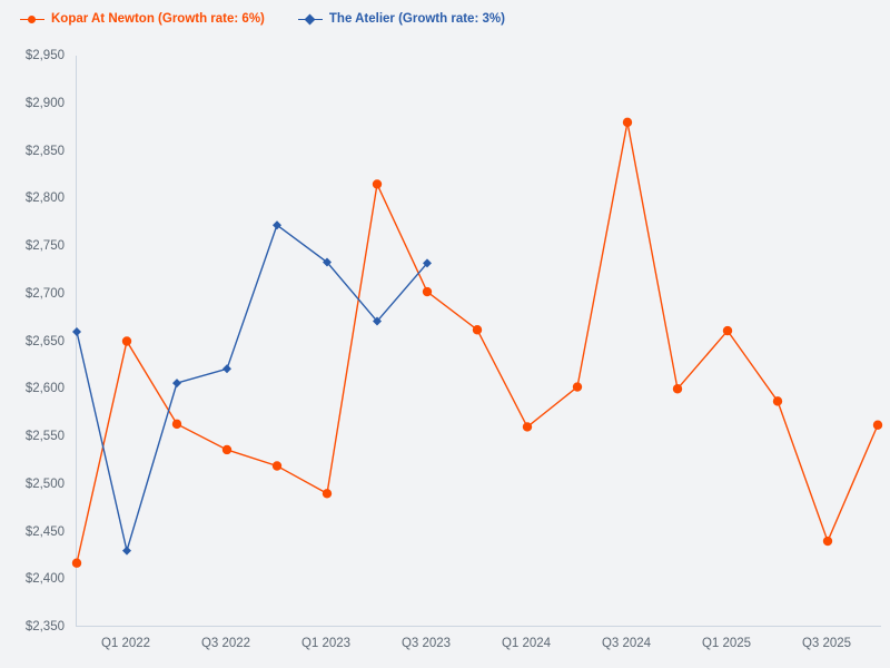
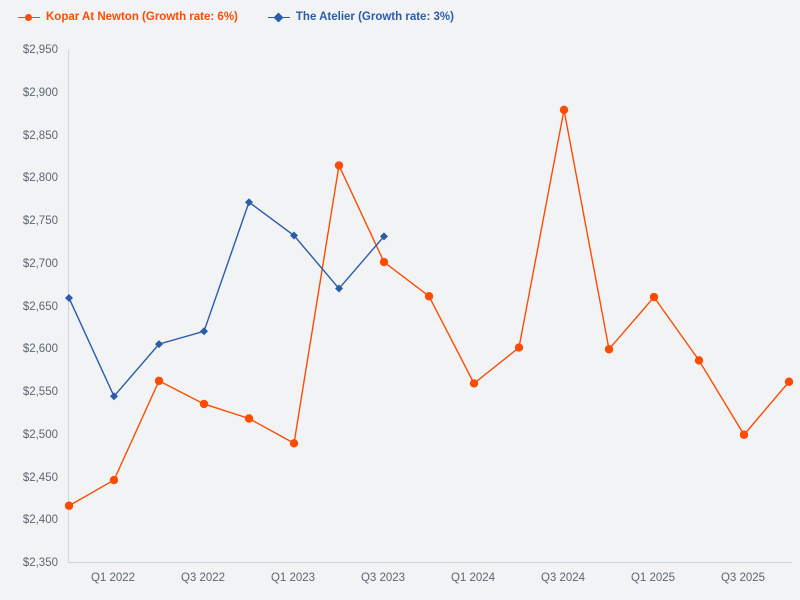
Kopar At Newton (Growth rate: 6%)/Q1 2022: $2650 -> $2450
The Atelier (Growth rate: 3%)/Q1 2022: $2430 -> $2540
Kopar At Newton (Growth rate: 6%)/Q3 2025: $2440 -> $2500
